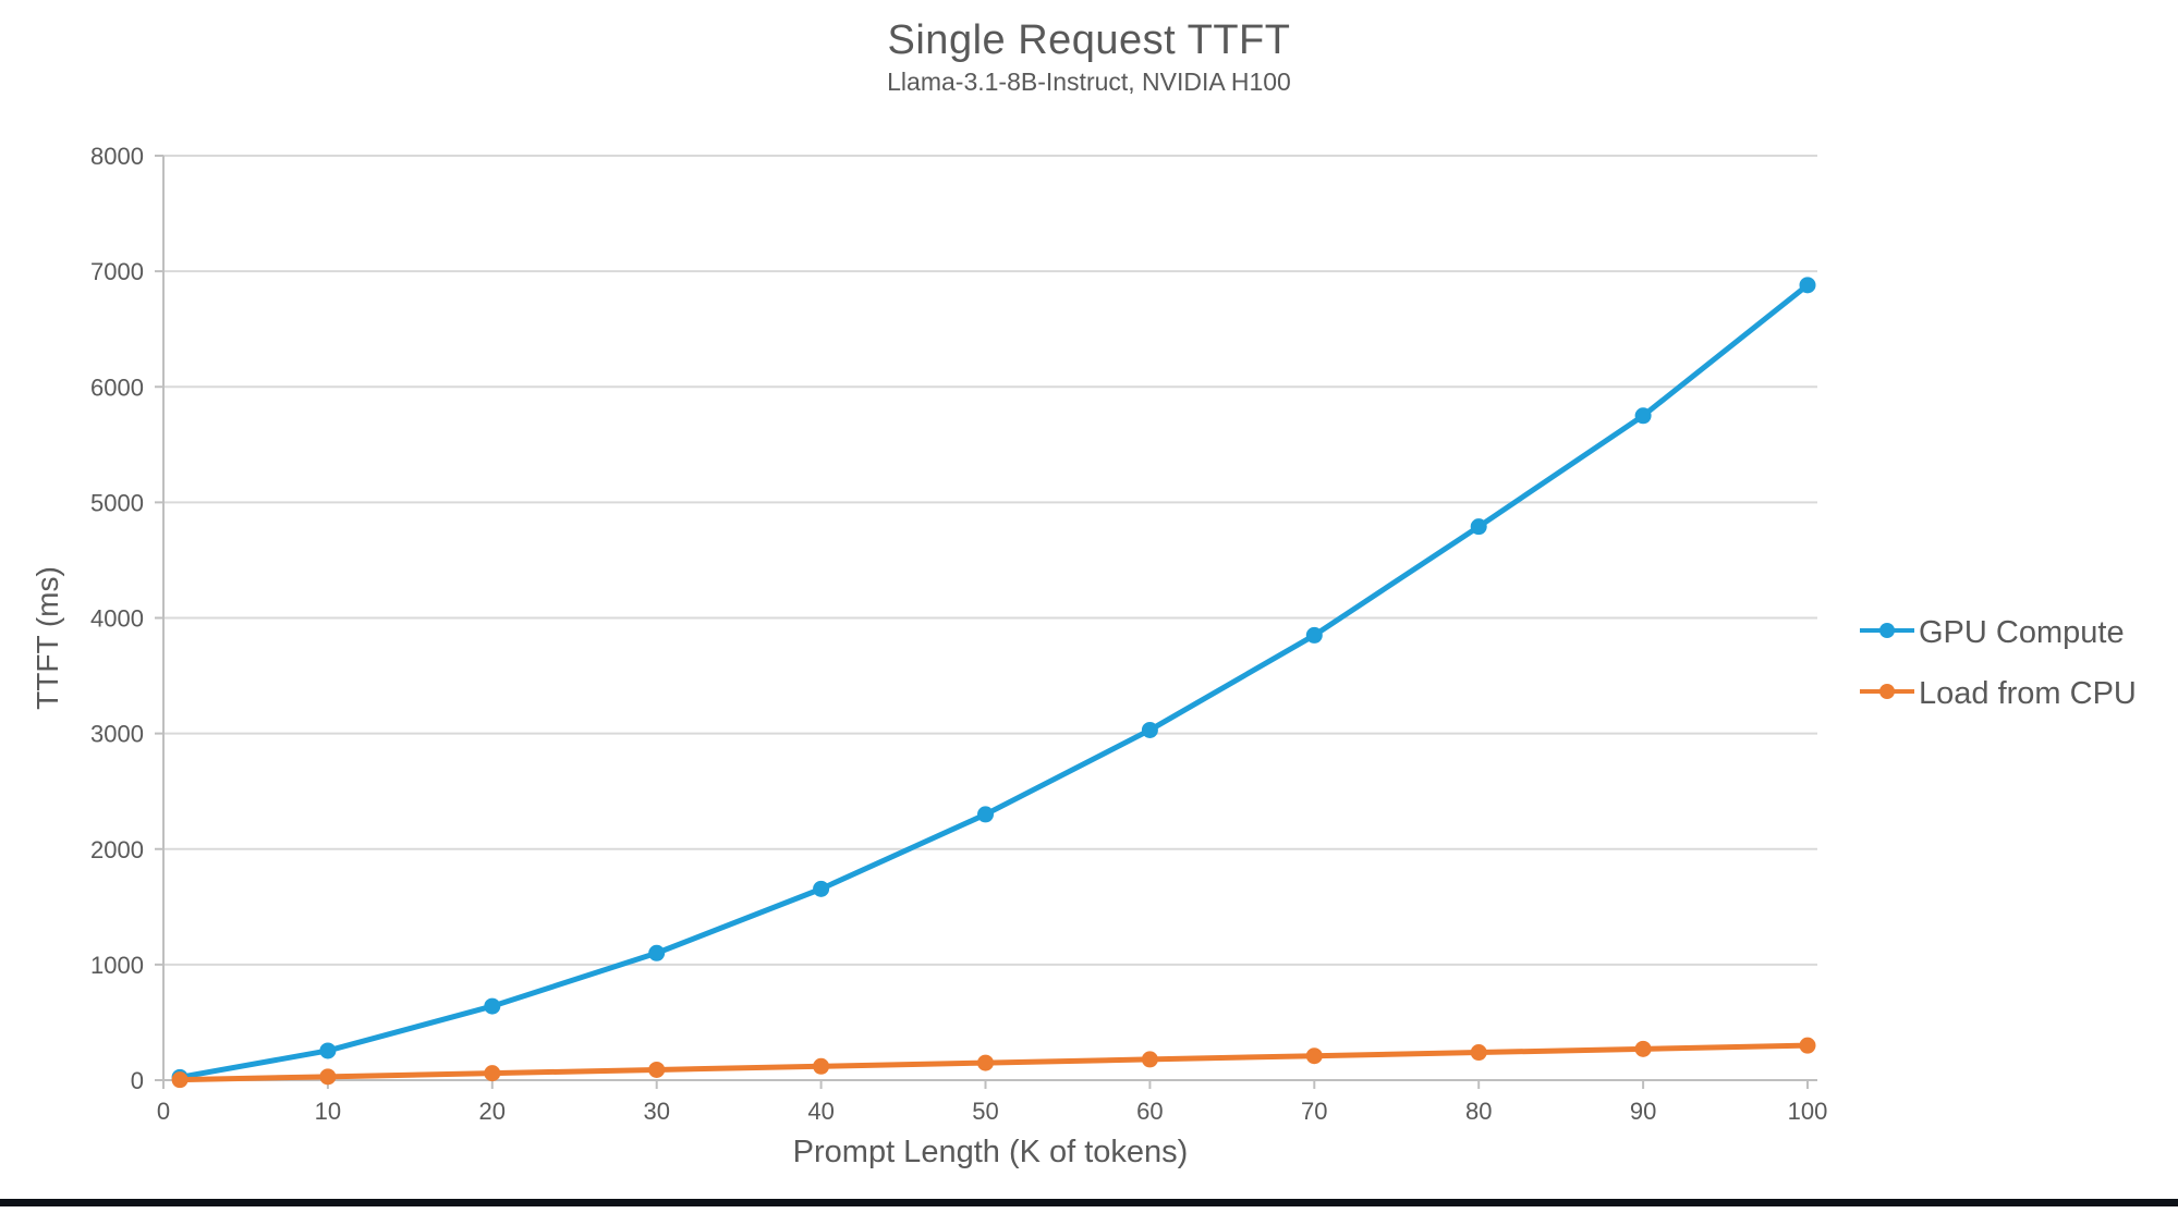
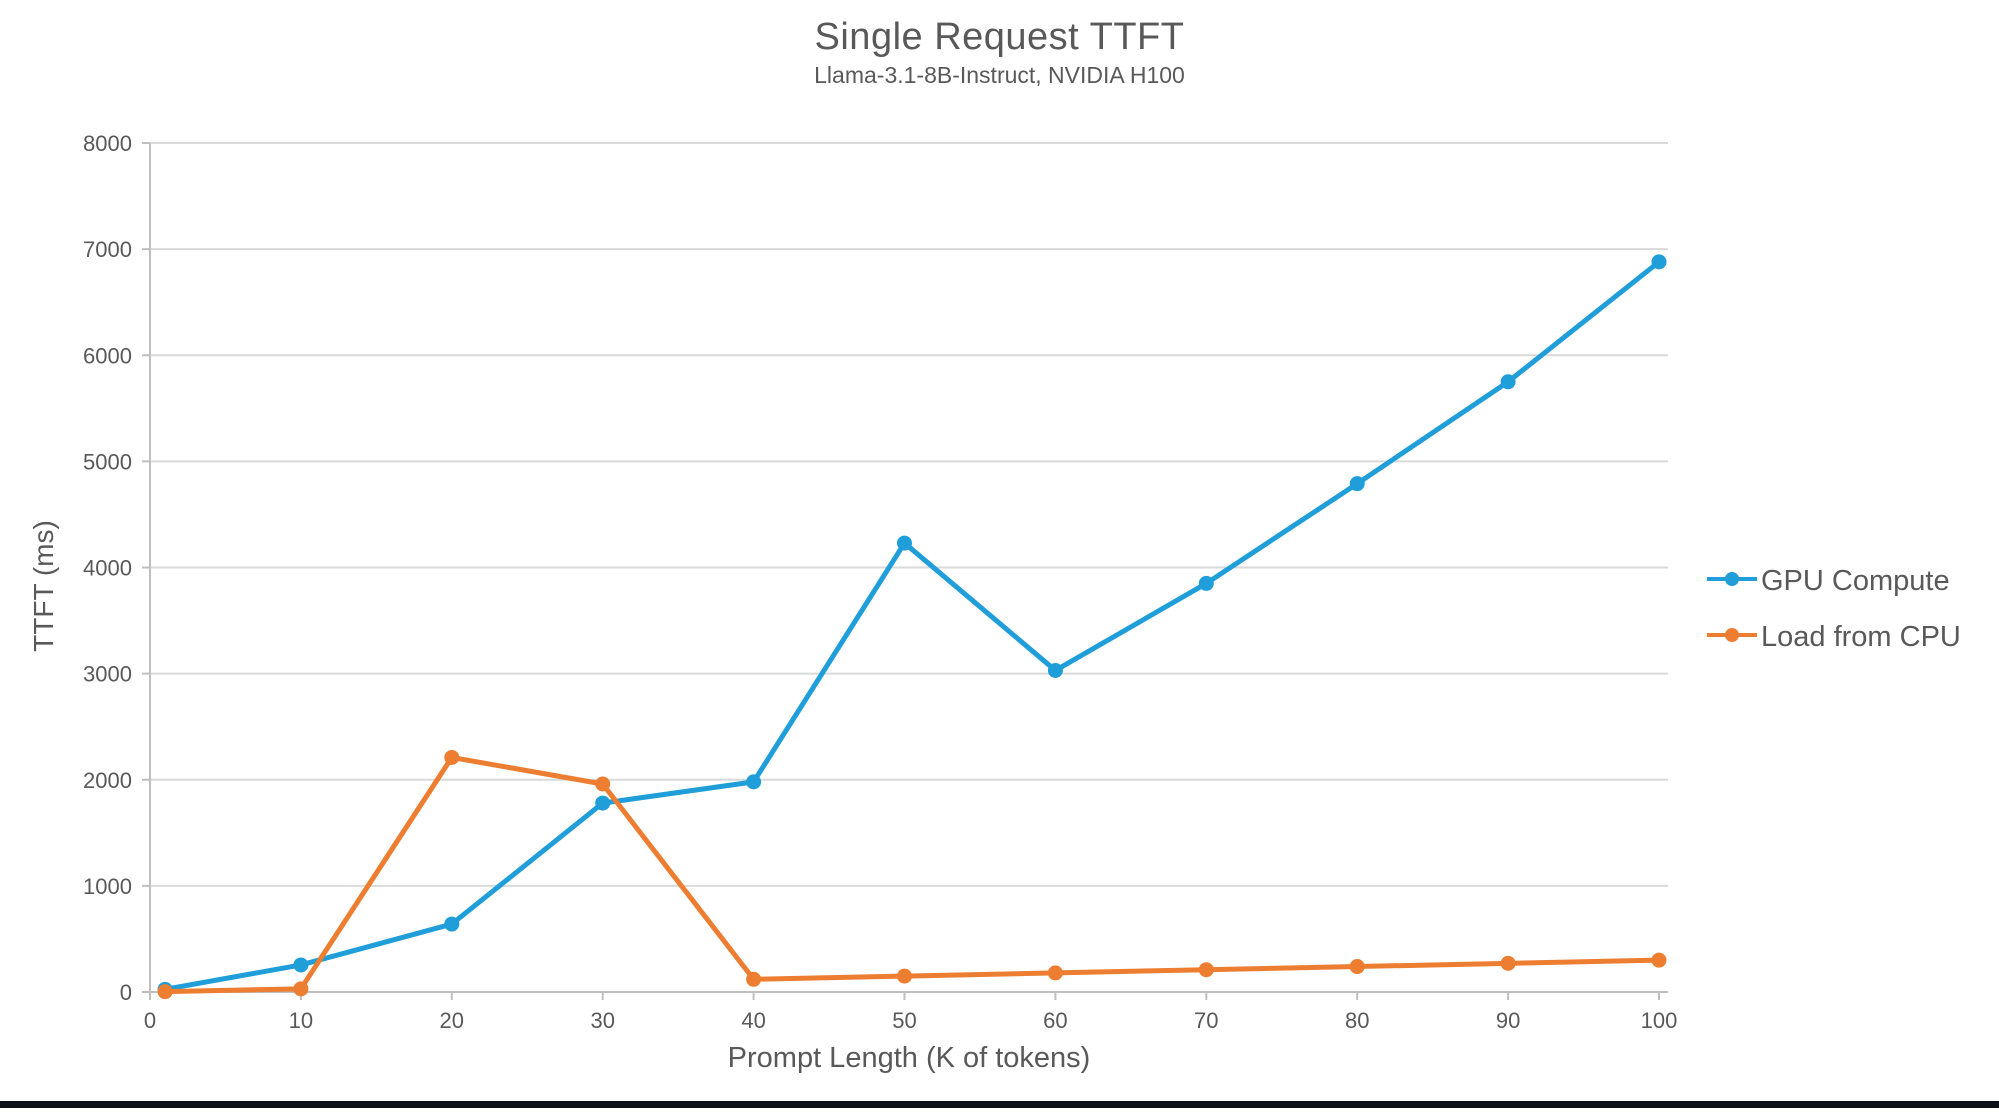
Load from CPU/20: 60 -> 2210
GPU Compute/30: 1100 -> 1780
Load from CPU/30: 90 -> 1960
GPU Compute/40: 1660 -> 1980
GPU Compute/50: 2300 -> 4230
